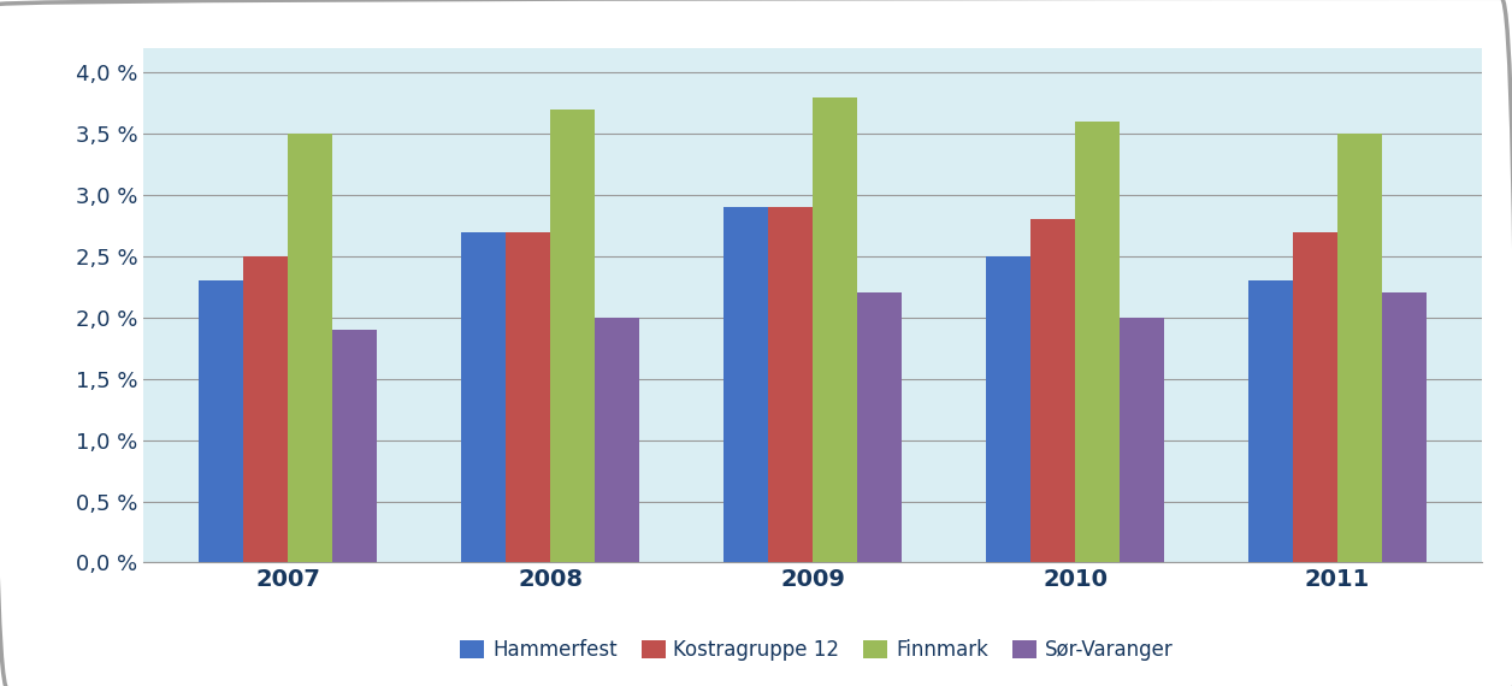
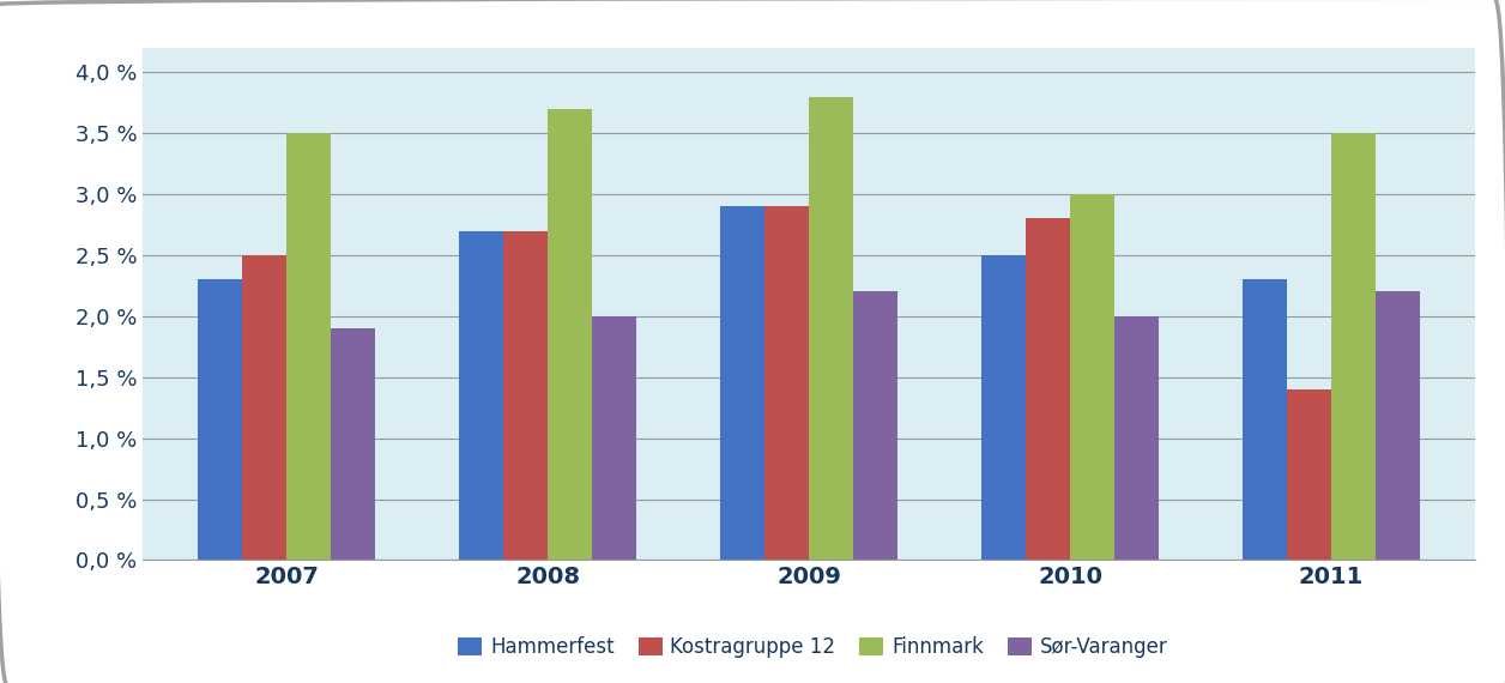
Finnmark/2010: 3,6 % -> 3,0 %
Kostragruppe 12/2011: 2,7 % -> 1,4 %
